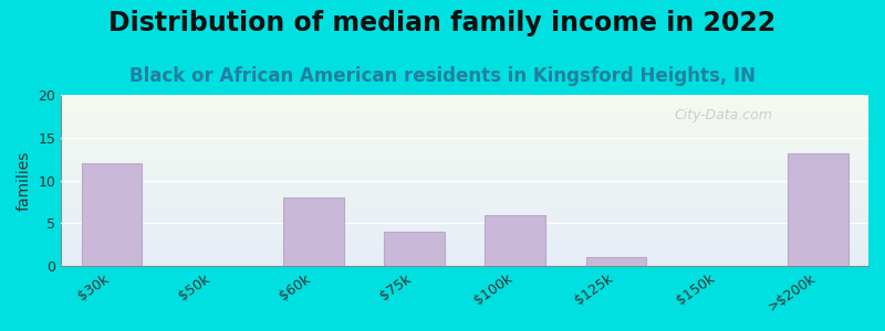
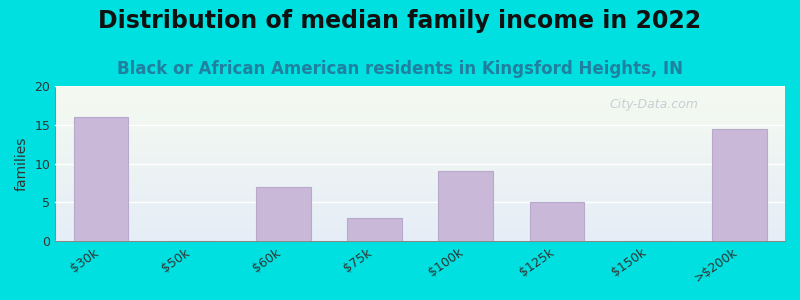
$30k: 12.0 -> 16.0
$60k: 8.0 -> 7.0
$75k: 4.0 -> 3.0
$100k: 6.0 -> 9.0
$125k: 1.0 -> 5.0
>$200k: 13.2 -> 14.5
